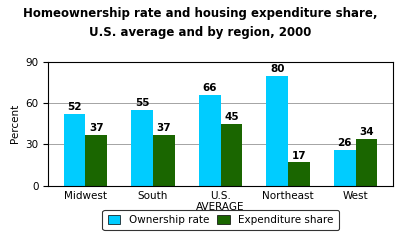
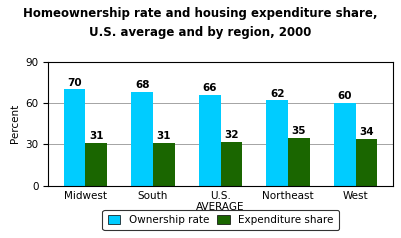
Ownership rate/Midwest: 52 -> 70
Expenditure share/Midwest: 37 -> 31
Ownership rate/South: 55 -> 68
Expenditure share/South: 37 -> 31
Expenditure share/U.S. AVERAGE: 45 -> 32
Ownership rate/Northeast: 80 -> 62
Expenditure share/Northeast: 17 -> 35
Ownership rate/West: 26 -> 60
